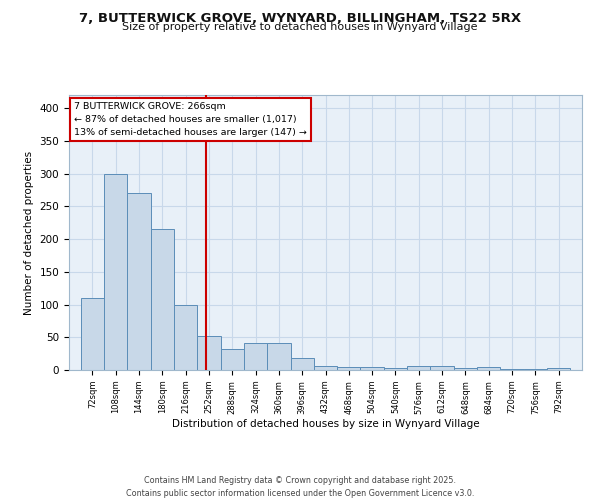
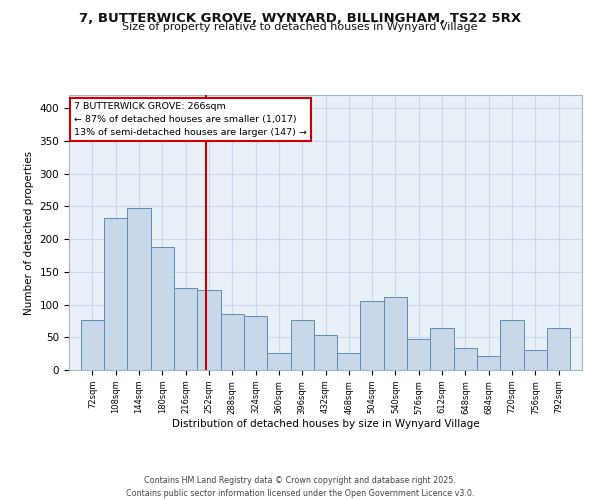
72sqm: 110 -> 76
108sqm: 300 -> 232
144sqm: 270 -> 248
180sqm: 215 -> 188
216sqm: 100 -> 126
252sqm: 52 -> 122
288sqm: 32 -> 86
324sqm: 42 -> 82
360sqm: 42 -> 26
396sqm: 18 -> 76
432sqm: 6 -> 54
468sqm: 5 -> 26
504sqm: 5 -> 106
540sqm: 3 -> 112
576sqm: 6 -> 48
612sqm: 6 -> 64
648sqm: 3 -> 34
684sqm: 4 -> 22
720sqm: 1 -> 76
756sqm: 1 -> 30
792sqm: 3 -> 64
